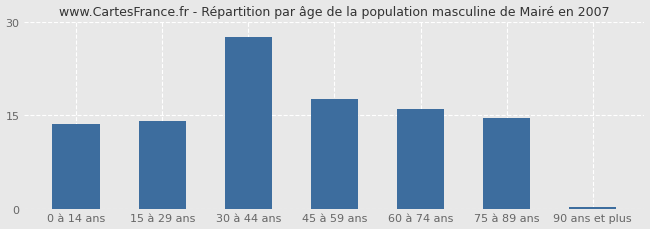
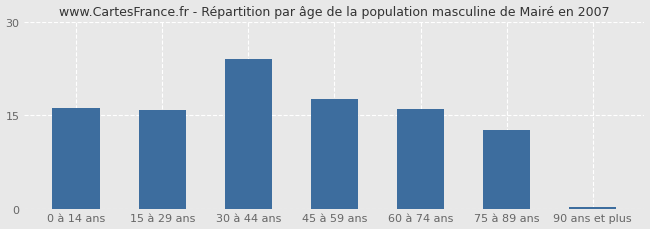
0 à 14 ans: 13.5 -> 16.2
15 à 29 ans: 14.0 -> 15.8
30 à 44 ans: 27.5 -> 24.0
75 à 89 ans: 14.5 -> 12.6
